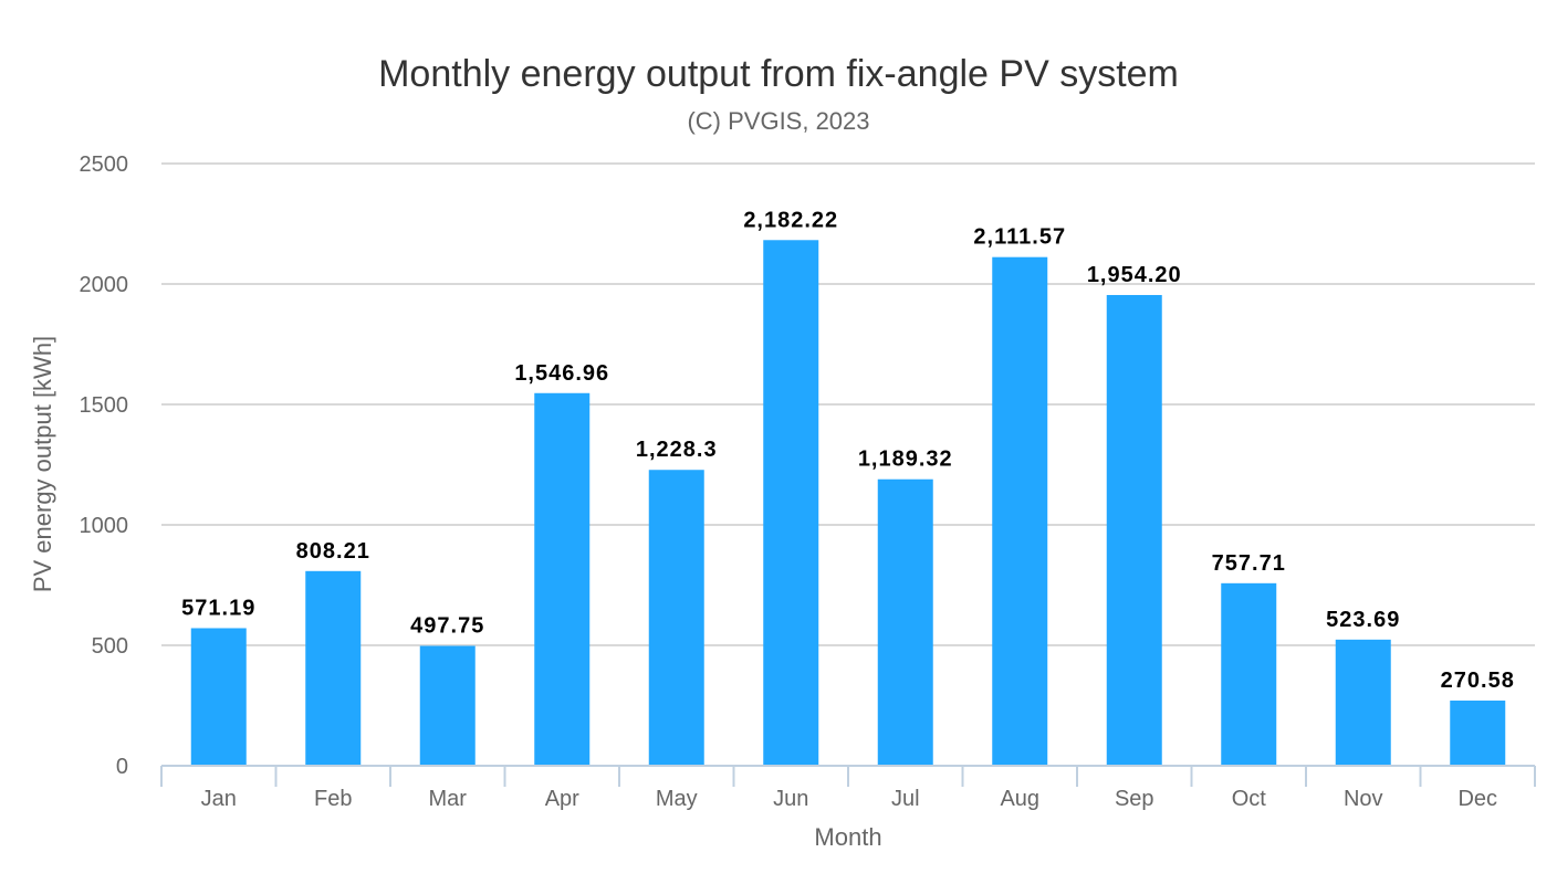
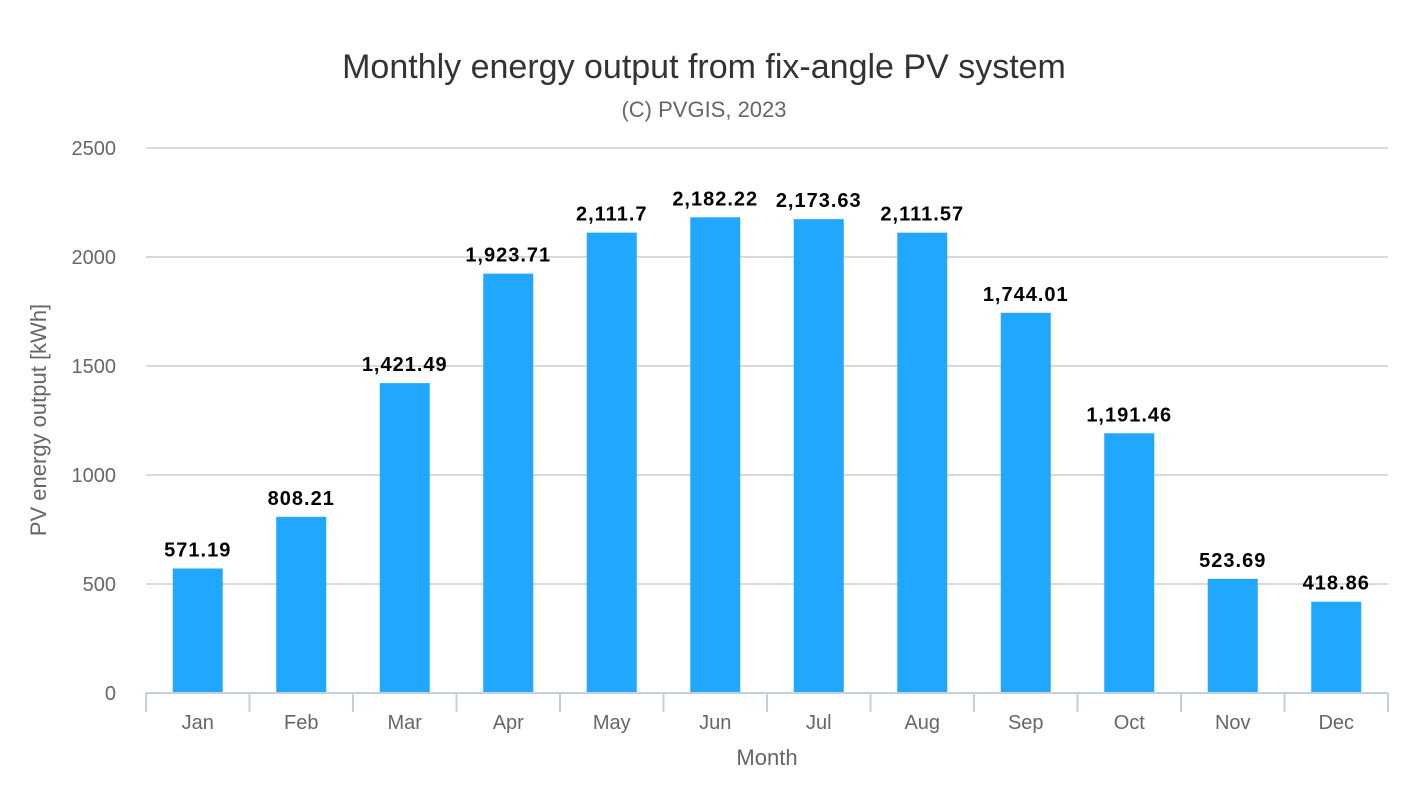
Mar: 497.75 -> 1,421.49
Apr: 1,546.96 -> 1,923.71
May: 1,228.3 -> 2,111.7
Jul: 1,189.32 -> 2,173.63
Sep: 1,954.20 -> 1,744.01
Oct: 757.71 -> 1,191.46
Dec: 270.58 -> 418.86
